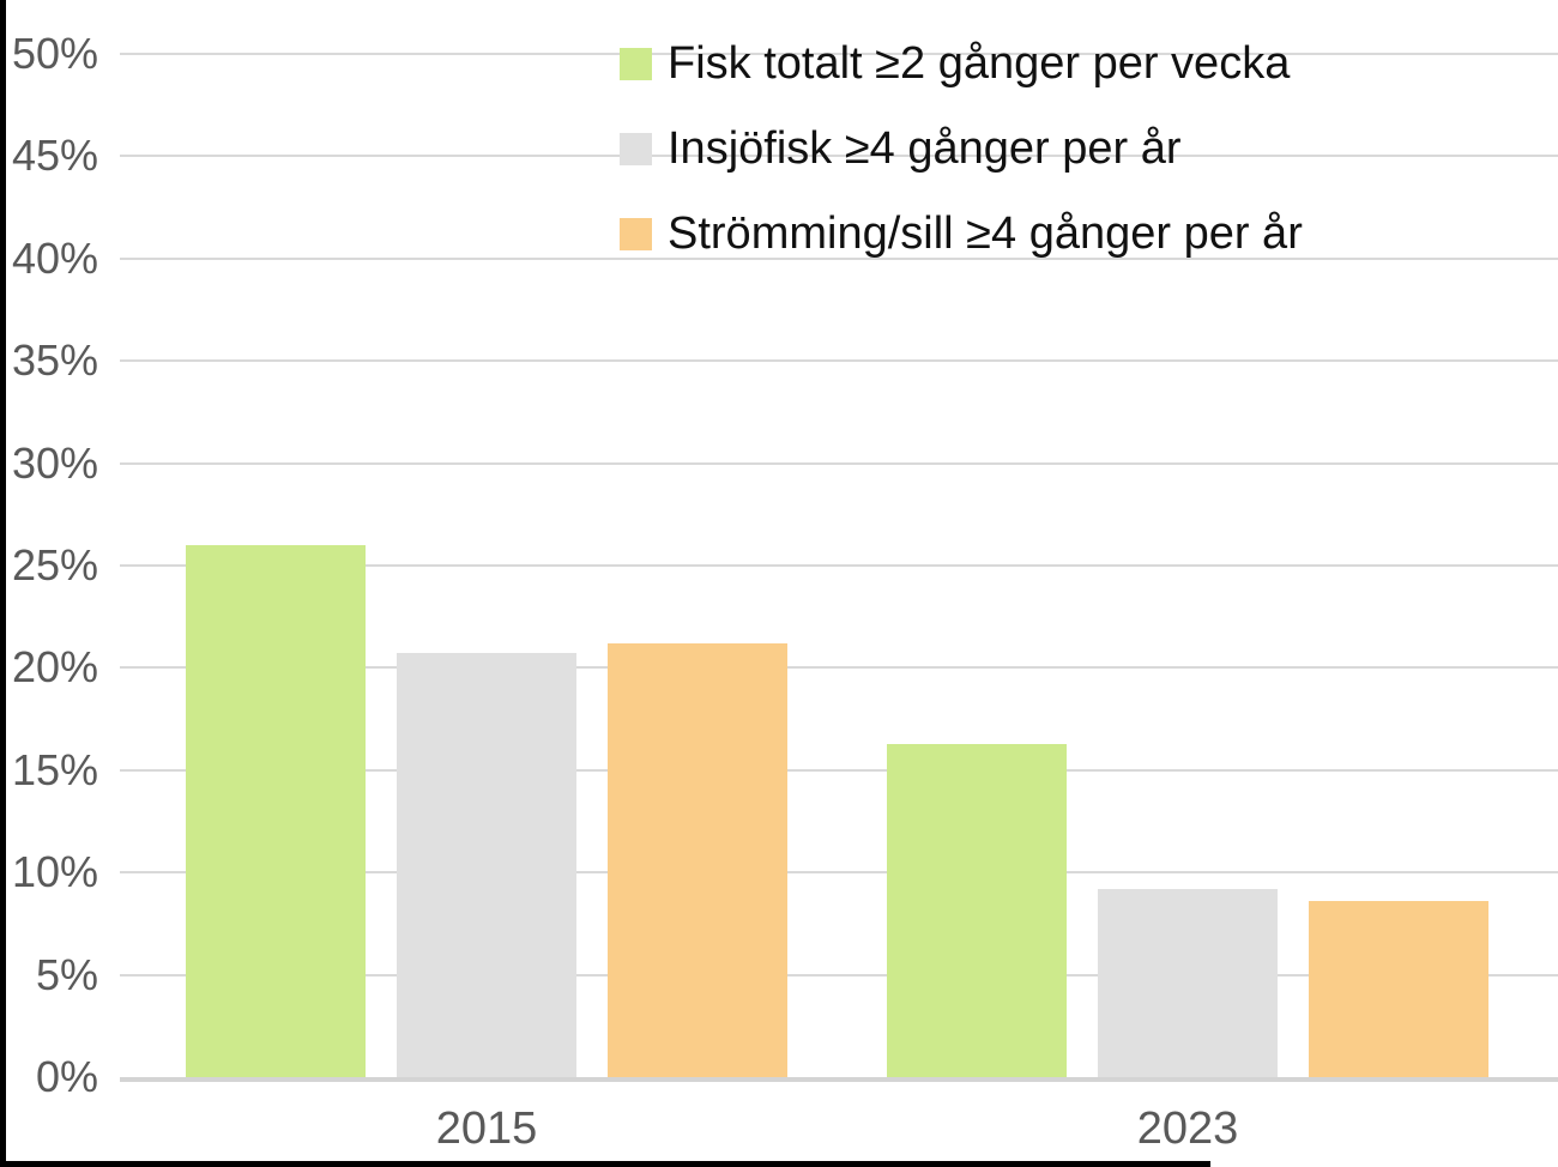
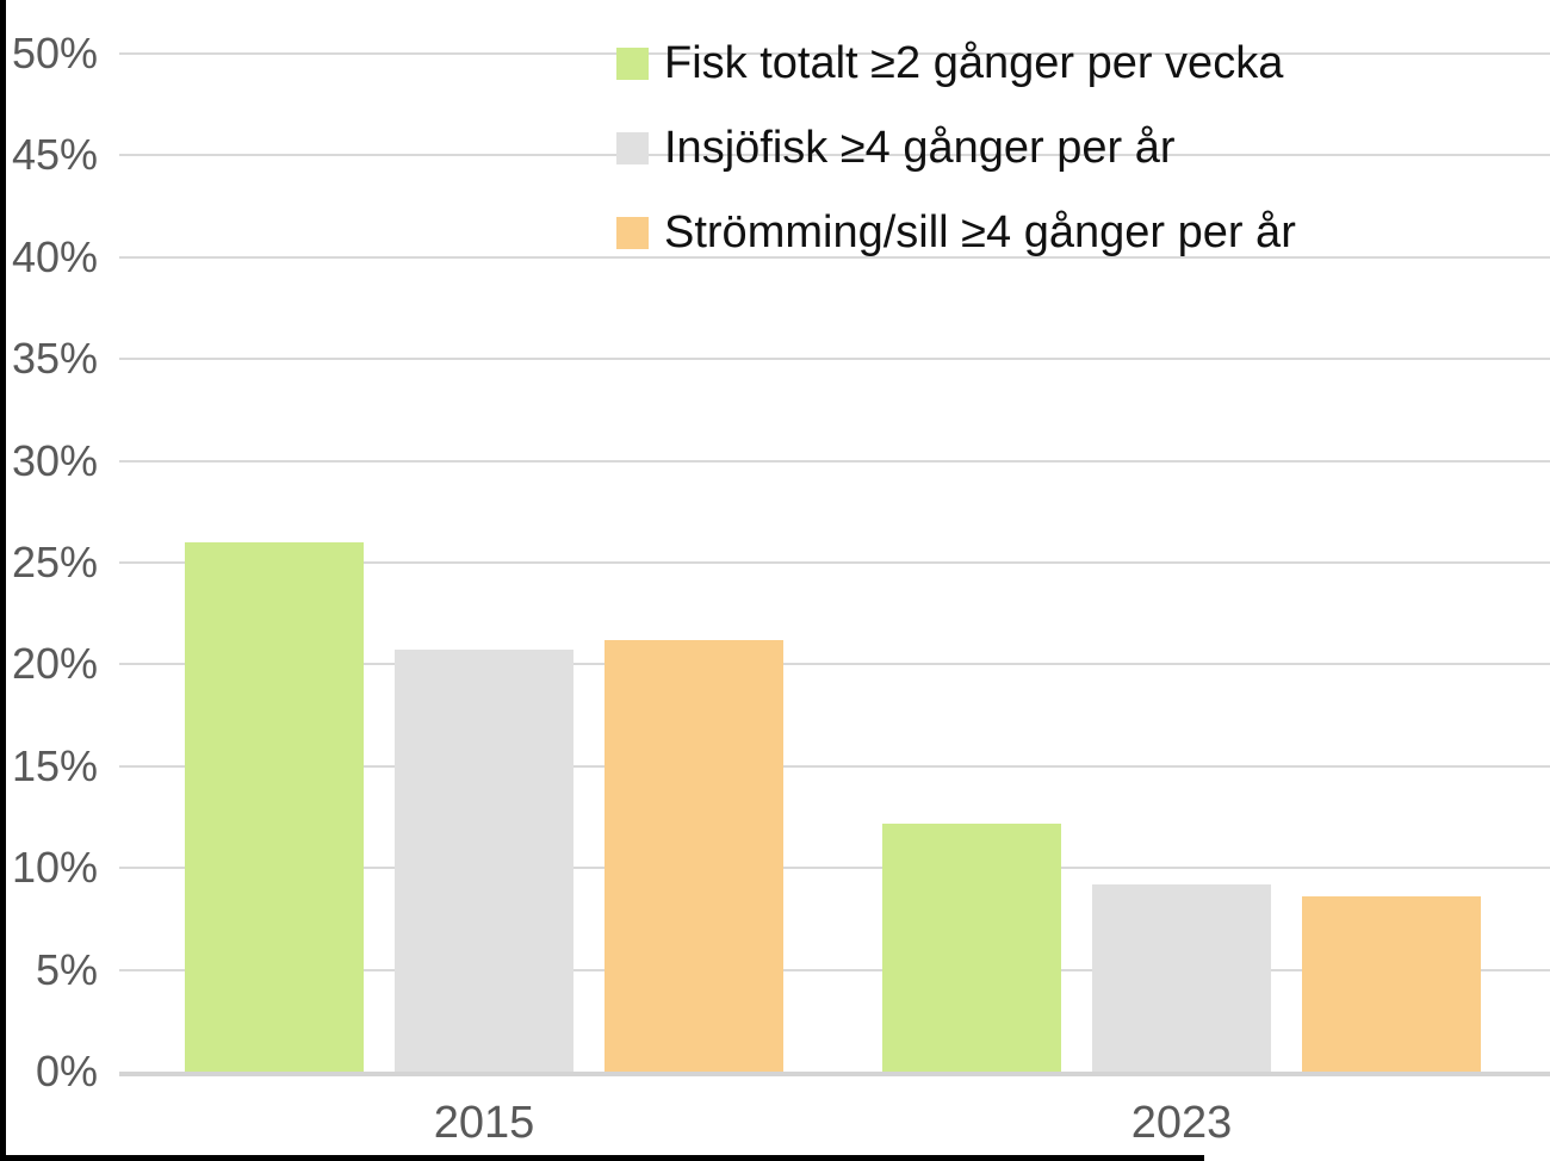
Fisk totalt ≥2 gånger per vecka/2023: 16.3% -> 12.2%
